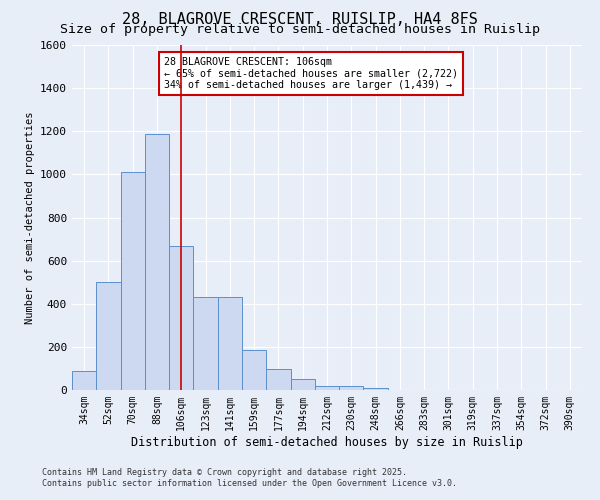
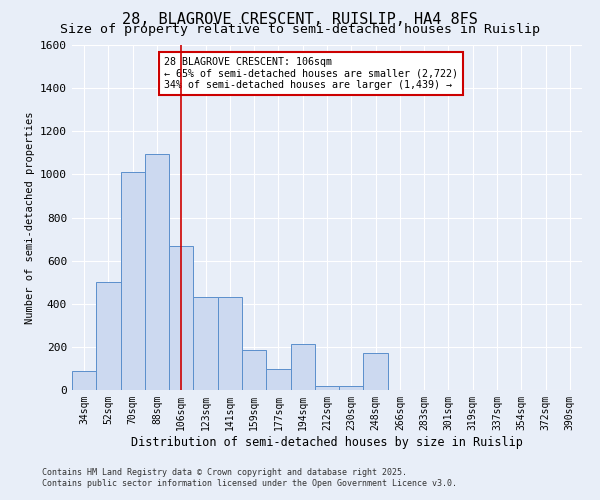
88sqm: 1185 -> 1095
194sqm: 52 -> 215
248sqm: 10 -> 170
